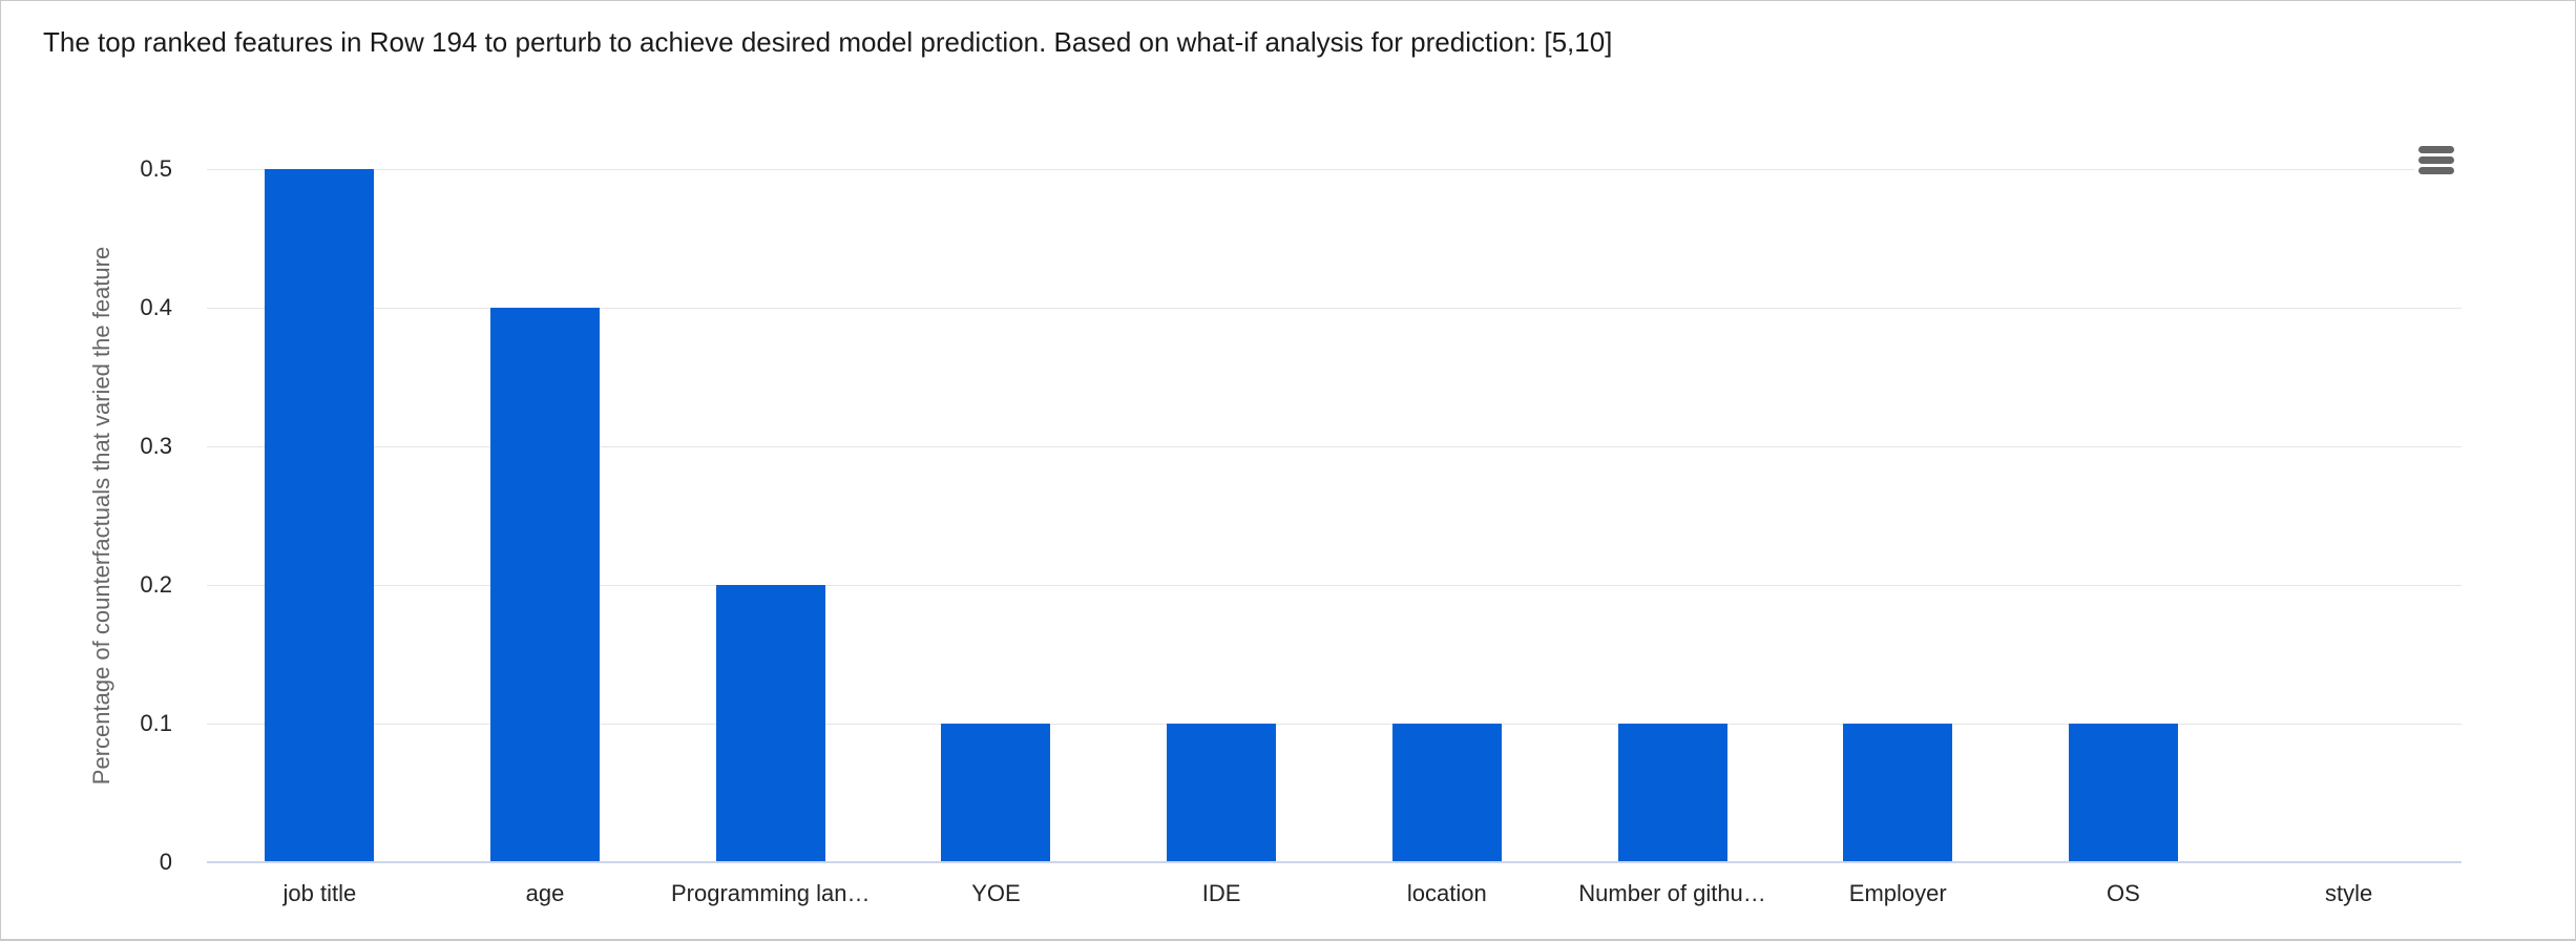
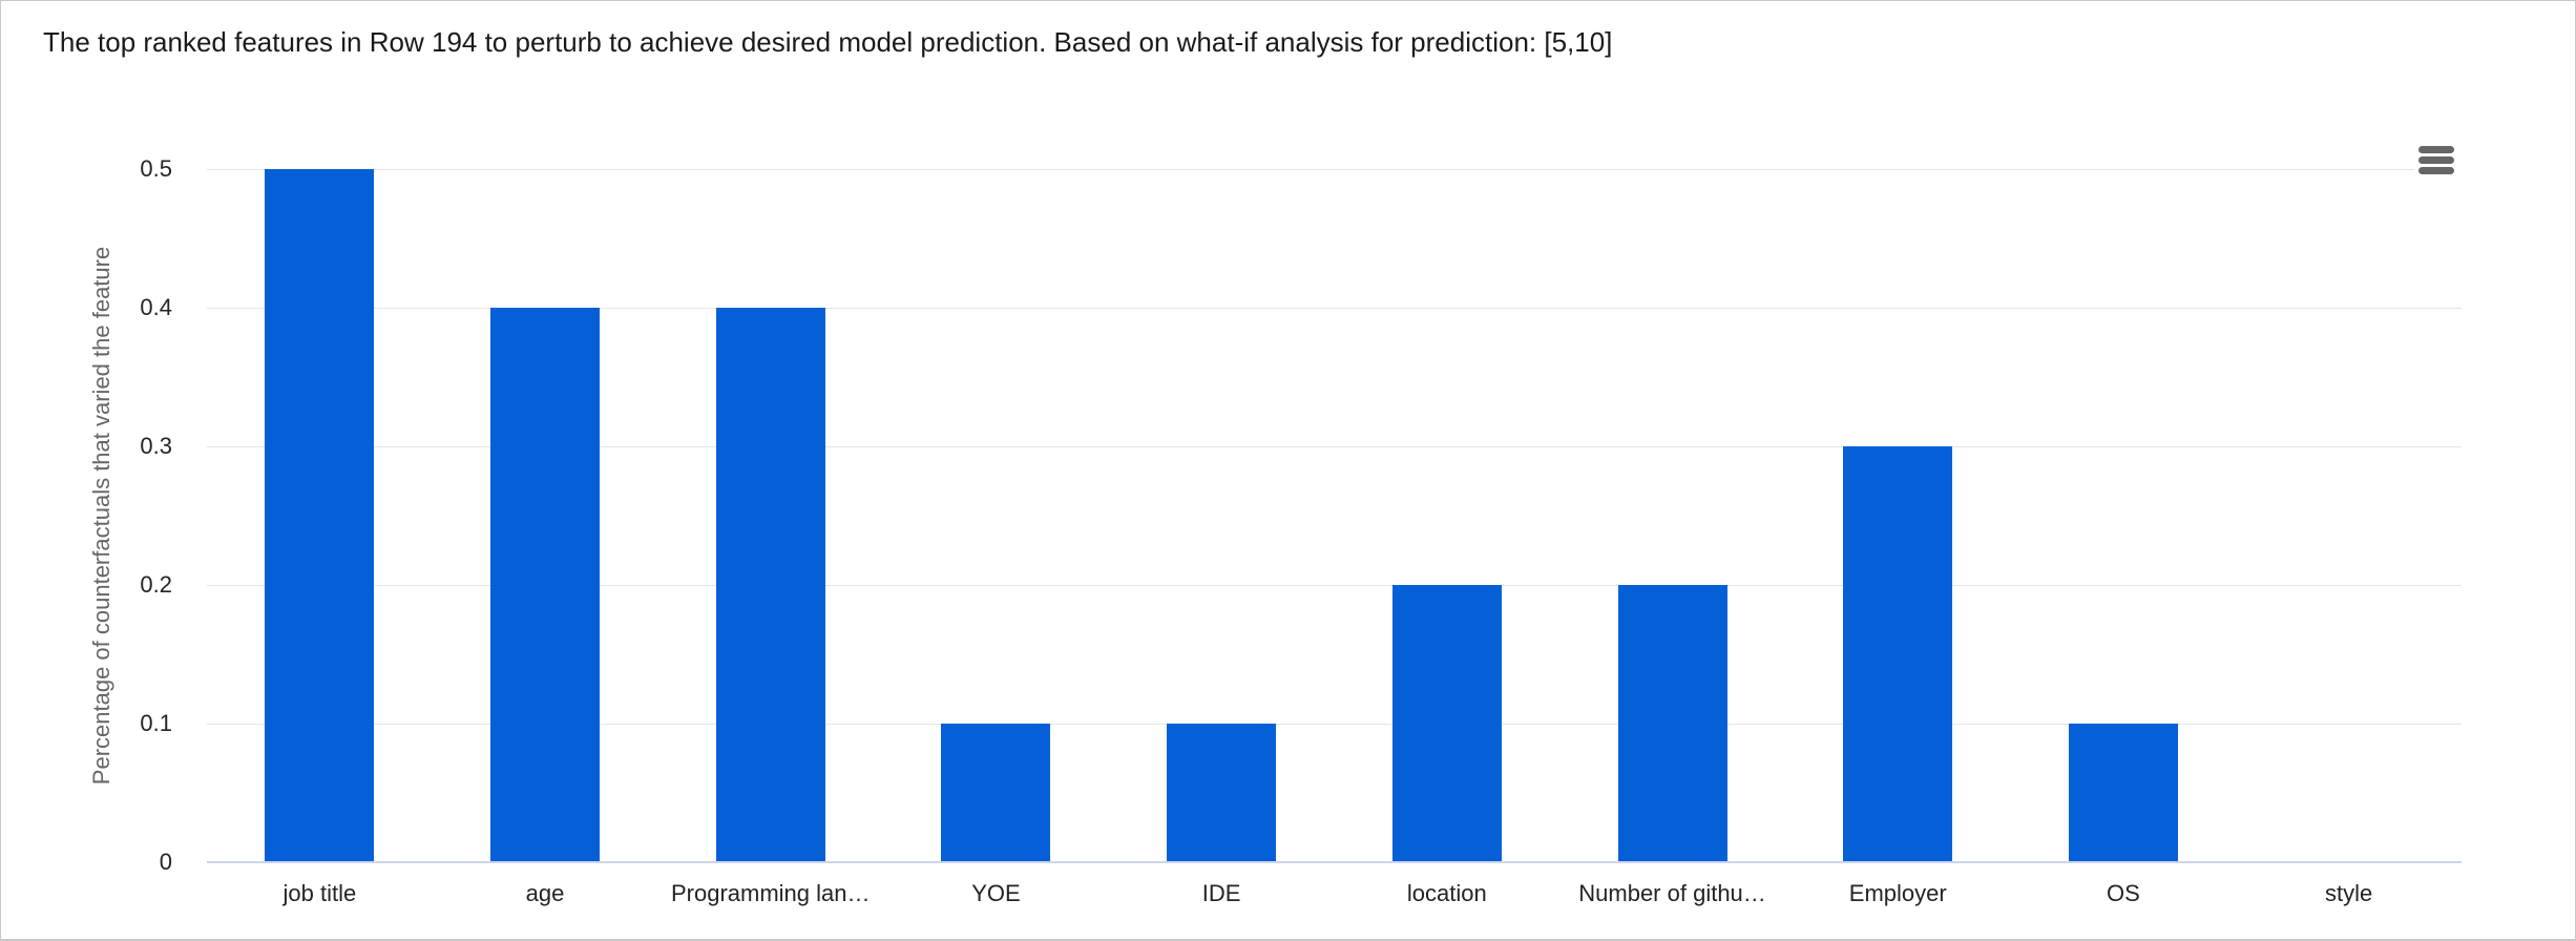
Programming lan…: 0.2 -> 0.4
location: 0.1 -> 0.2
Number of githu…: 0.1 -> 0.2
Employer: 0.1 -> 0.3
